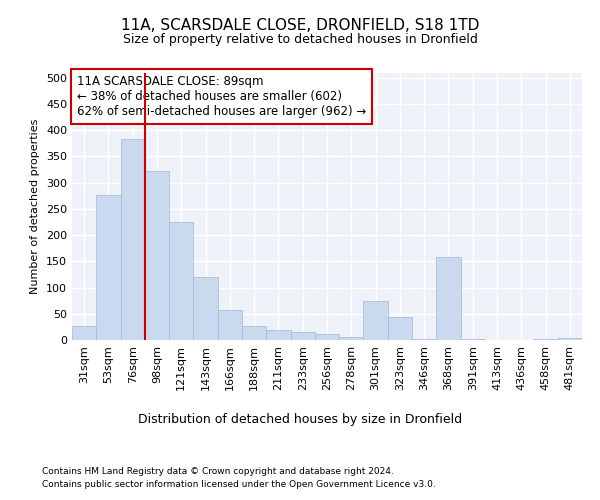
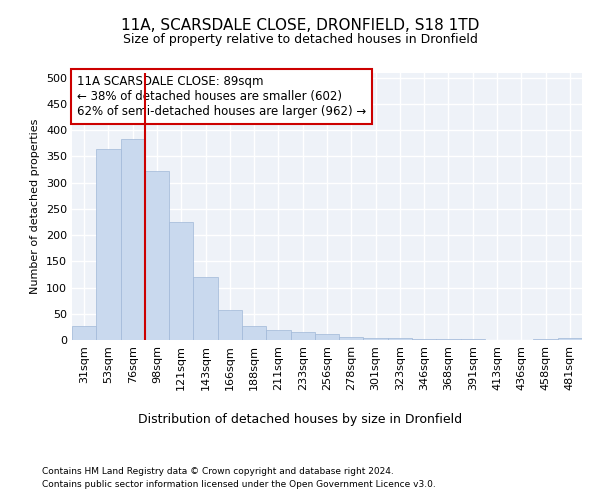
53sqm: 276 -> 365
301sqm: 74 -> 4
323sqm: 44 -> 3
368sqm: 158 -> 1
